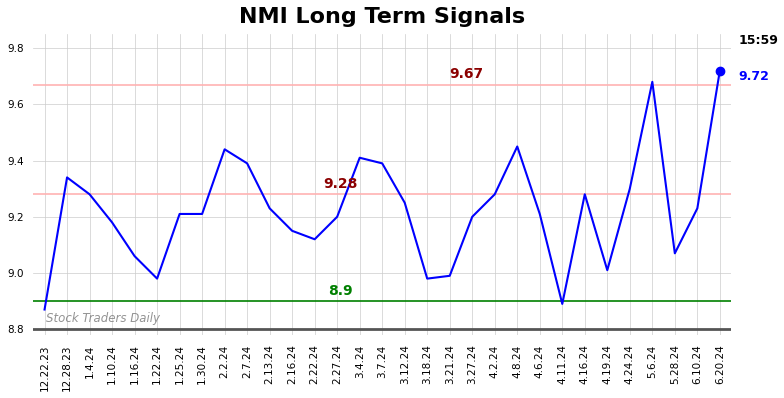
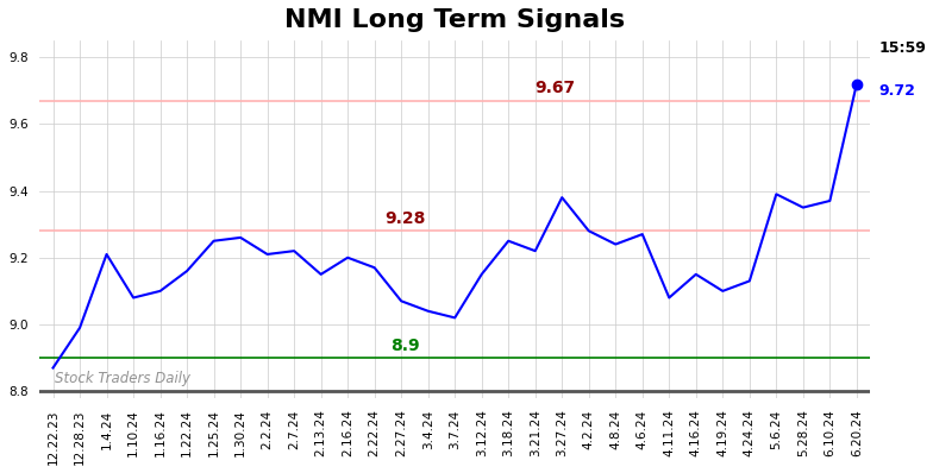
12.28.23: 9.34 -> 8.99
1.4.24: 9.28 -> 9.21
1.10.24: 9.18 -> 9.08
1.16.24: 9.06 -> 9.10
1.22.24: 8.98 -> 9.16
1.25.24: 9.21 -> 9.25
1.30.24: 9.21 -> 9.26
2.2.24: 9.44 -> 9.21
2.7.24: 9.39 -> 9.22
2.13.24: 9.23 -> 9.15
2.16.24: 9.15 -> 9.20
2.22.24: 9.12 -> 9.17
2.27.24: 9.20 -> 9.07
3.4.24: 9.41 -> 9.04
3.7.24: 9.39 -> 9.02
3.12.24: 9.25 -> 9.15
3.18.24: 8.98 -> 9.25
3.21.24: 8.99 -> 9.22
3.27.24: 9.20 -> 9.38
4.8.24: 9.45 -> 9.24
4.6.24: 9.21 -> 9.27
4.11.24: 8.89 -> 9.08
4.16.24: 9.28 -> 9.15
4.19.24: 9.01 -> 9.10
4.24.24: 9.30 -> 9.13
5.6.24: 9.68 -> 9.39
5.28.24: 9.07 -> 9.35
6.10.24: 9.23 -> 9.37
